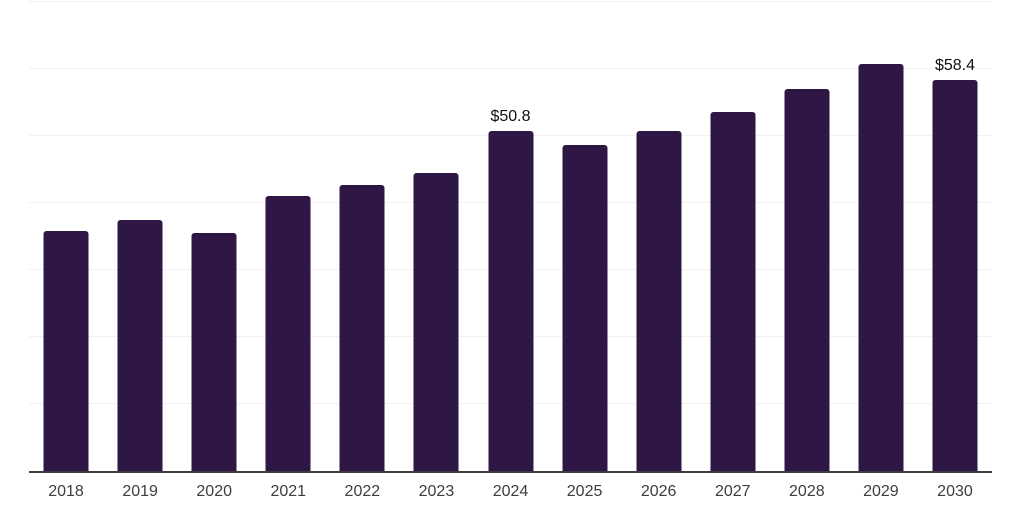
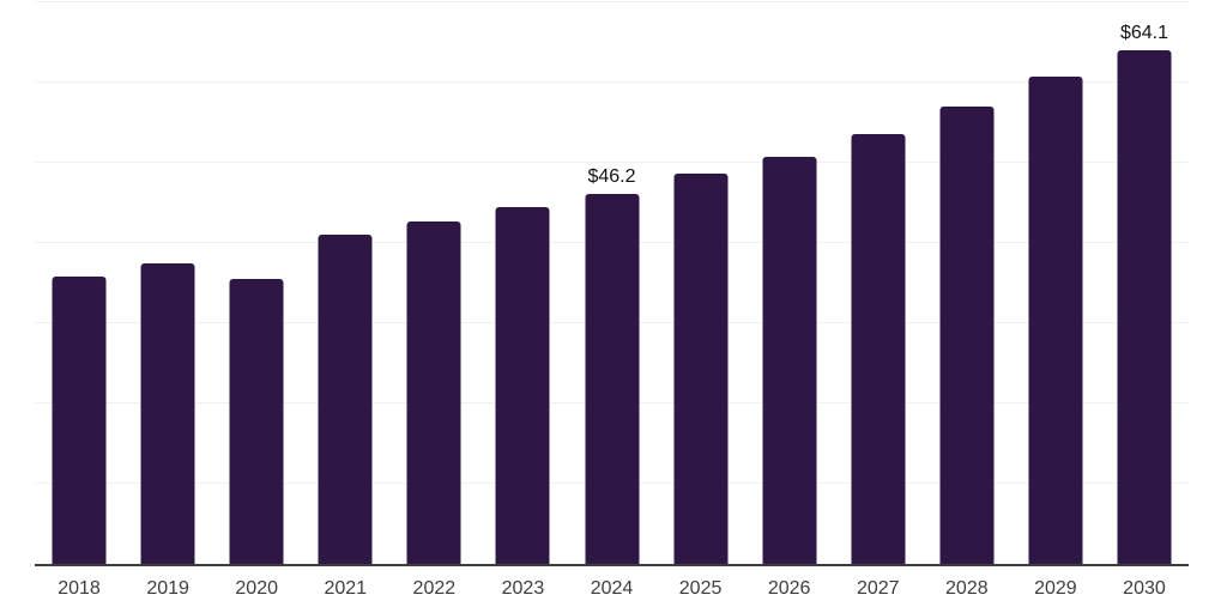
2024: $50.8 -> $46.2
2030: $58.4 -> $64.1
